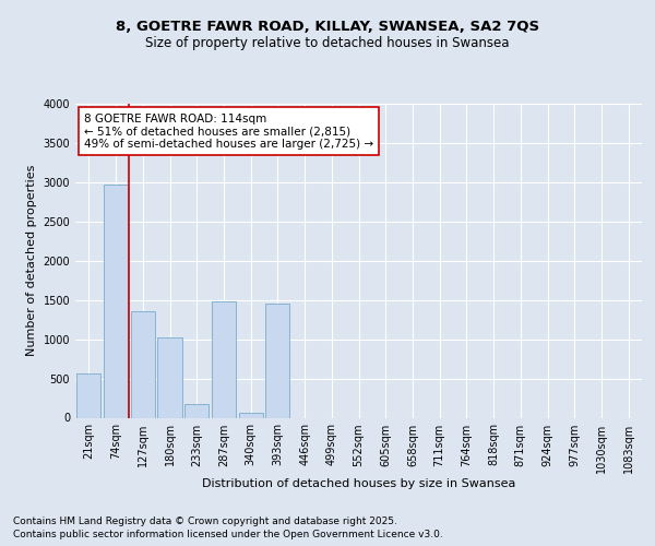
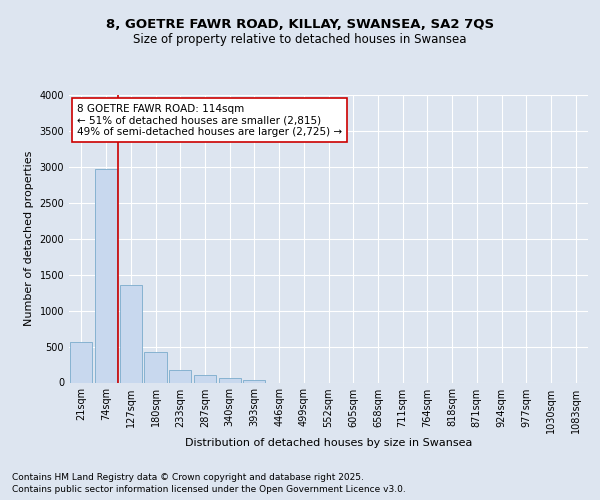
180sqm: 1020 -> 420
287sqm: 1480 -> 100
393sqm: 1460 -> 40
